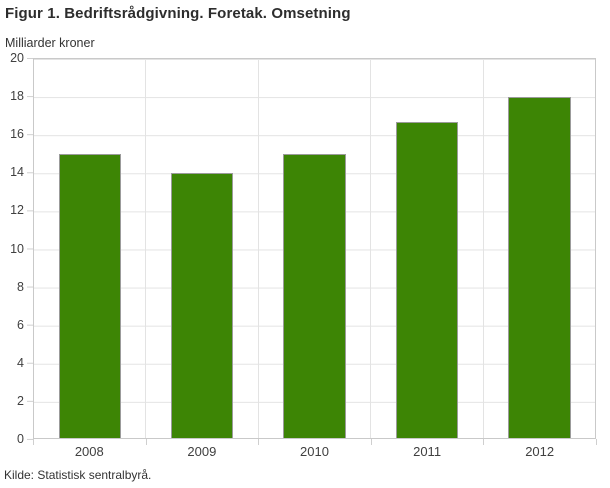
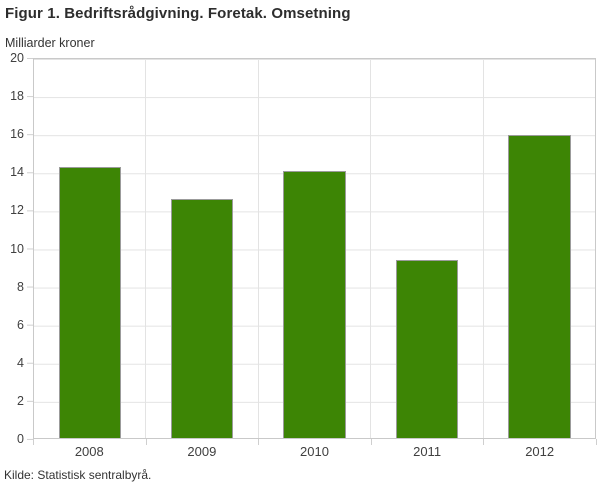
2008: 15.0 -> 14.3
2009: 14.0 -> 12.6
2010: 15.0 -> 14.1
2011: 16.7 -> 9.4
2012: 18.0 -> 16.0
